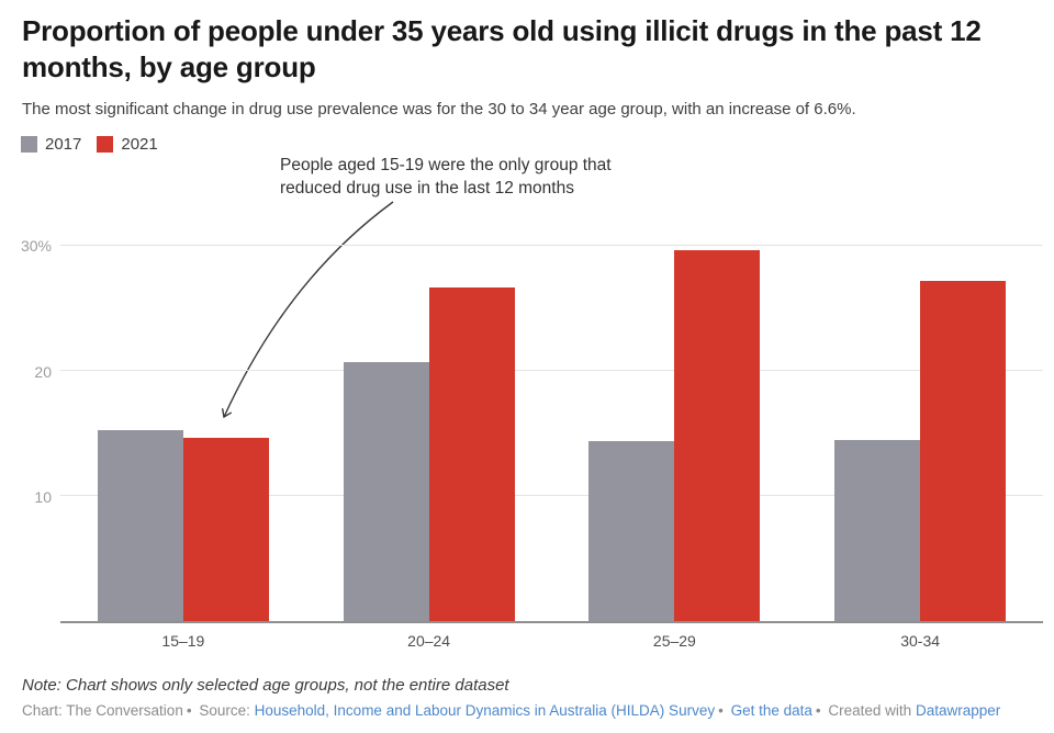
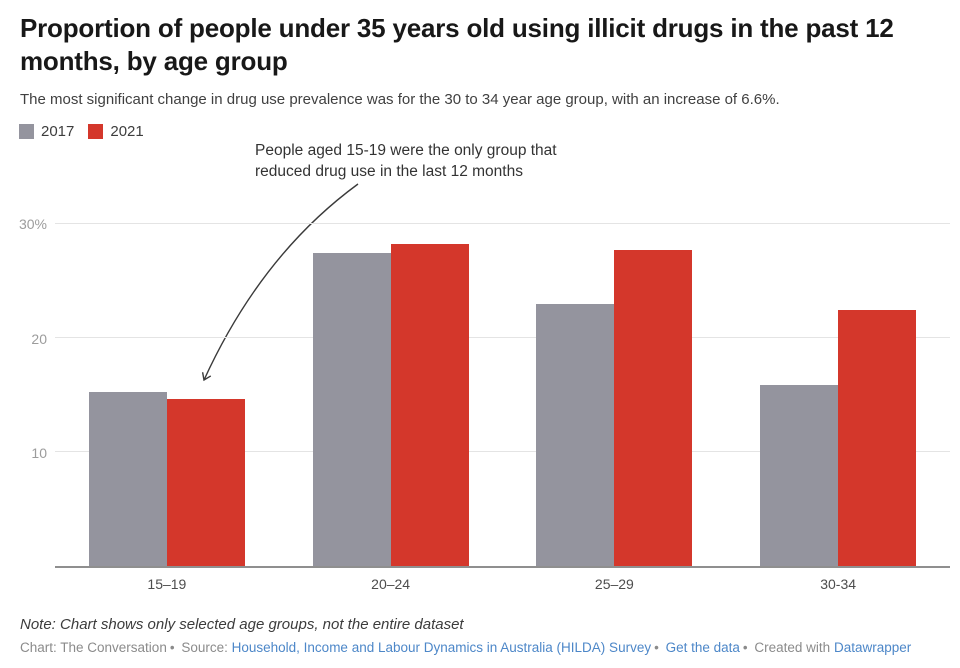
2017/20–24: 20.7% -> 27.5%
2021/20–24: 26.7% -> 28.3%
2017/25–29: 14.4% -> 23.0%
2021/25–29: 29.7% -> 27.7%
2017/30-34: 14.5% -> 15.9%
2021/30-34: 27.2% -> 22.5%
